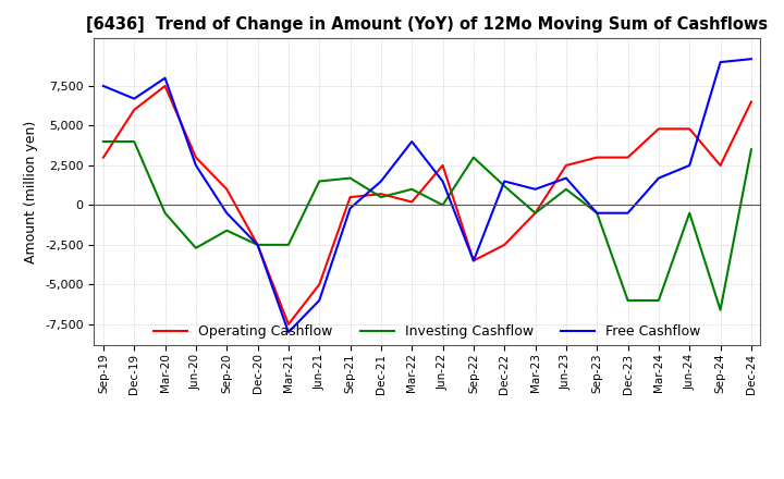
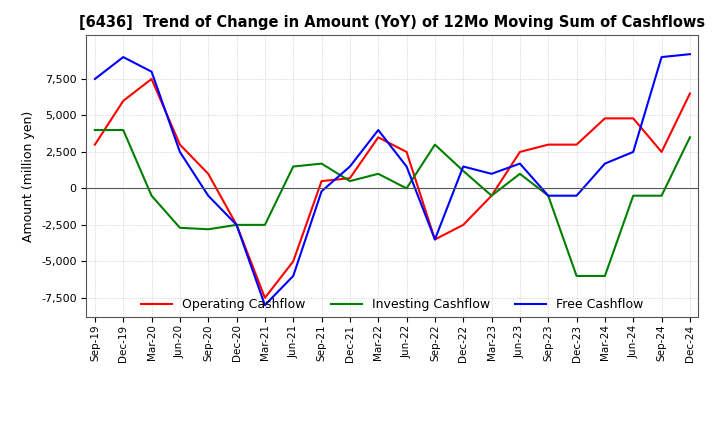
Free Cashflow/Dec-19: 6,700 -> 9,000
Investing Cashflow/Sep-20: -1,600 -> -2,800
Operating Cashflow/Mar-22: 200 -> 3,500
Investing Cashflow/Sep-24: -6,600 -> -500
